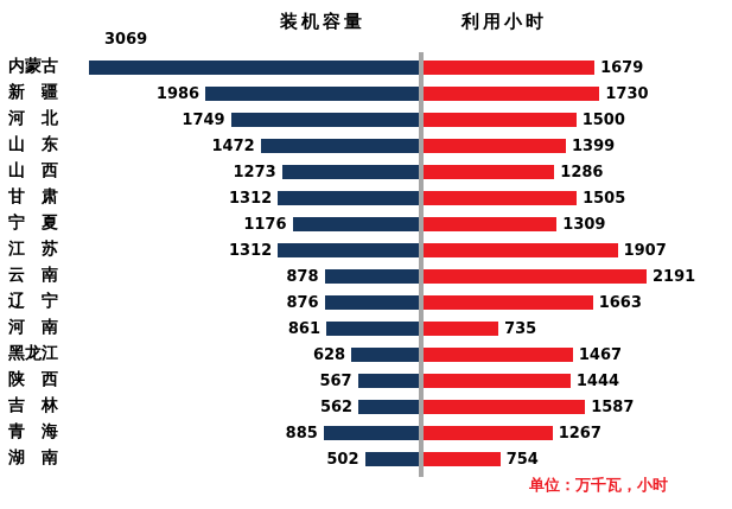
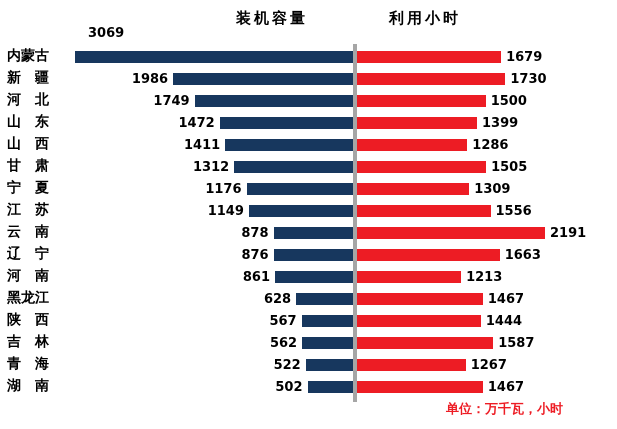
装机容量/山 西: 1273 -> 1411
装机容量/江 苏: 1312 -> 1149
利用小时/江 苏: 1907 -> 1556
利用小时/河 南: 735 -> 1213
装机容量/青 海: 885 -> 522
利用小时/湖 南: 754 -> 1467
